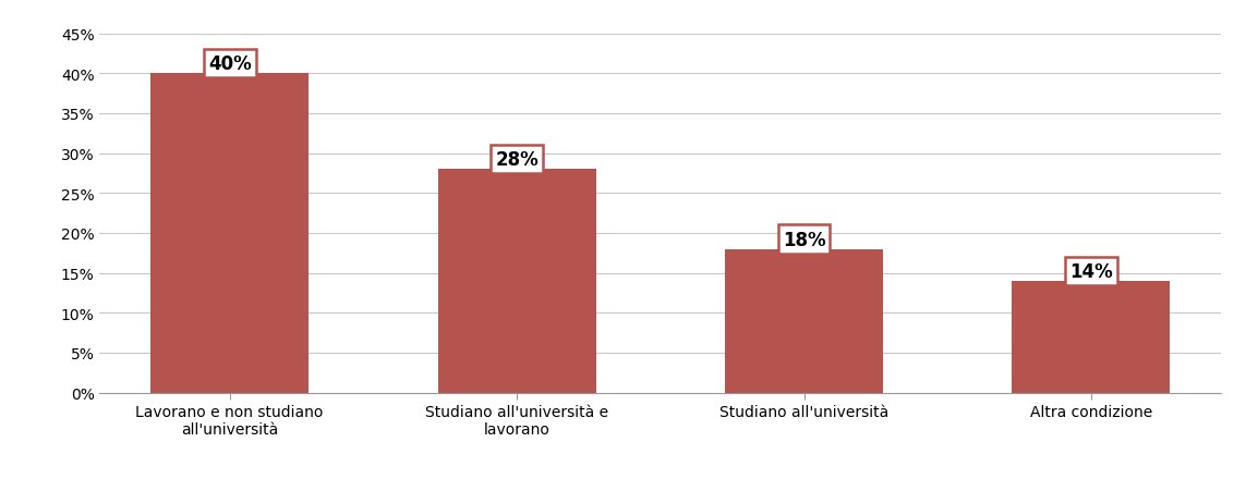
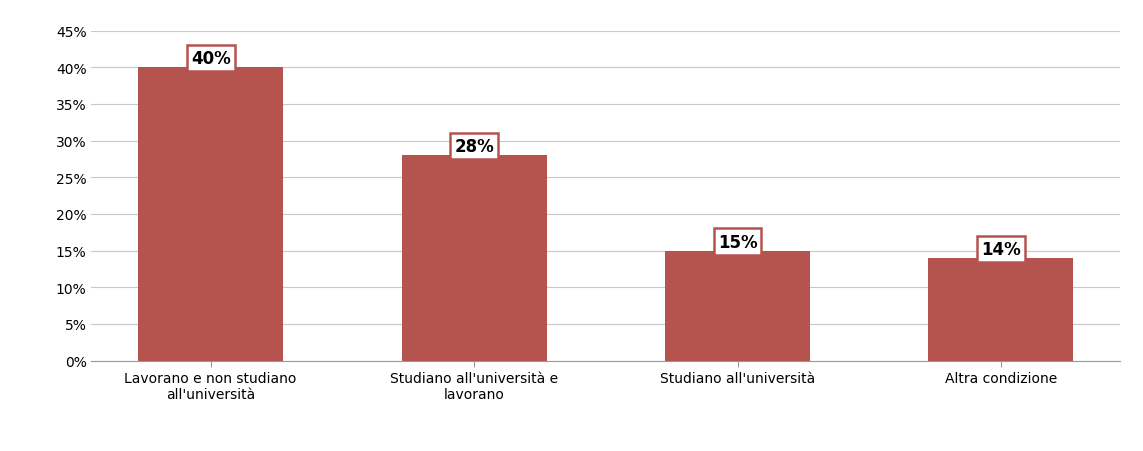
Studiano all'università: 18% -> 15%
